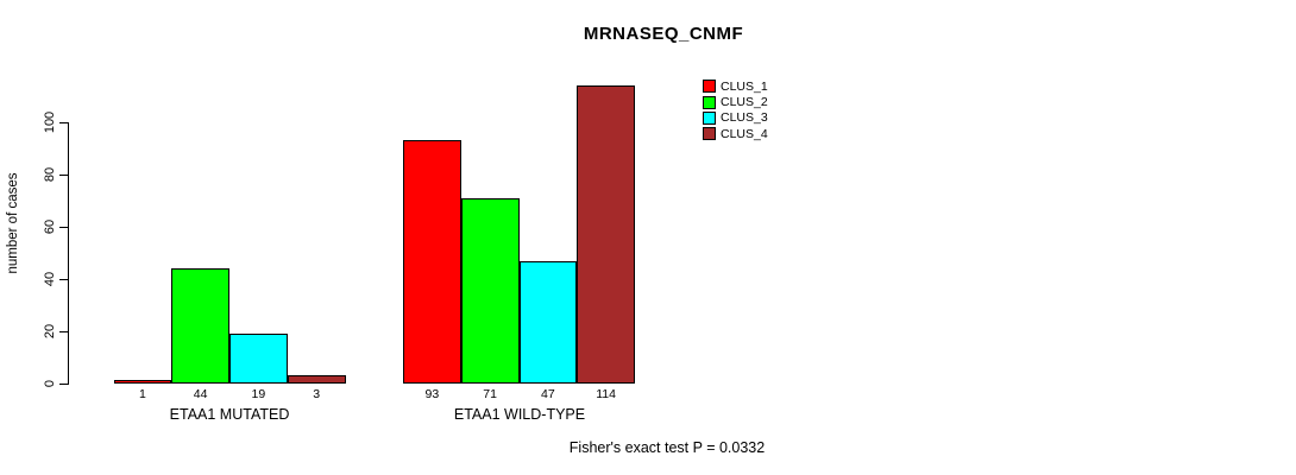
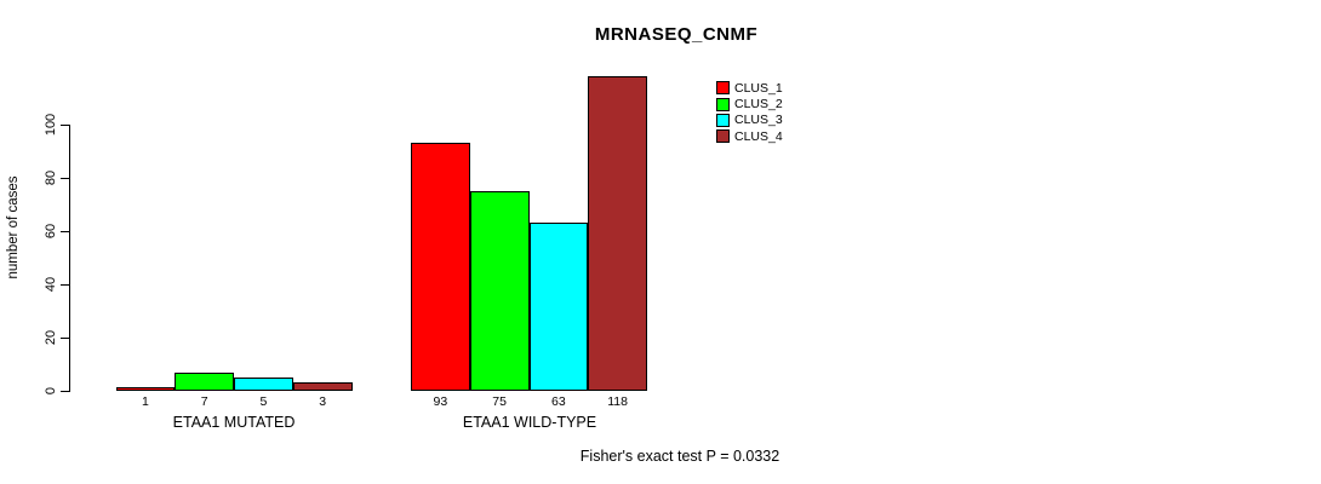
CLUS_2/ETAA1 MUTATED: 44 -> 7
CLUS_3/ETAA1 MUTATED: 19 -> 5
CLUS_2/ETAA1 WILD-TYPE: 71 -> 75
CLUS_3/ETAA1 WILD-TYPE: 47 -> 63
CLUS_4/ETAA1 WILD-TYPE: 114 -> 118
